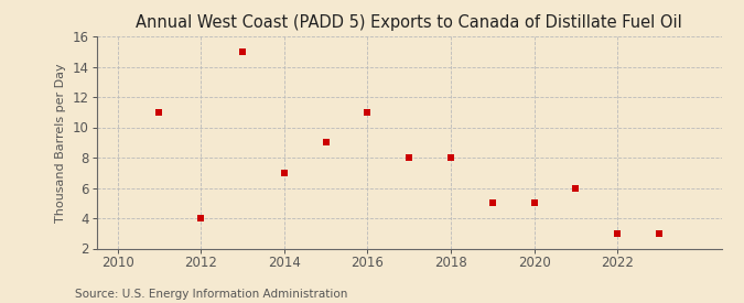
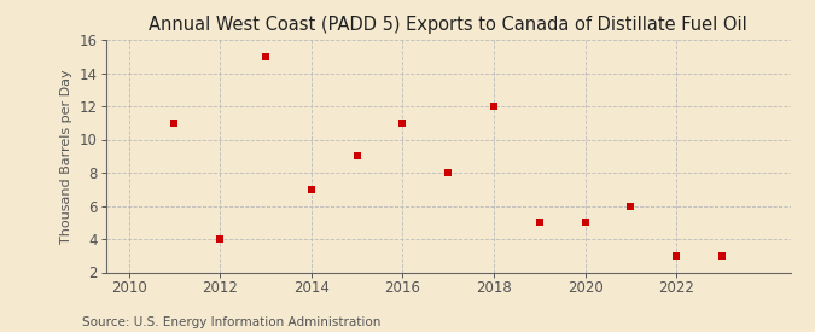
2018: 8 -> 12
